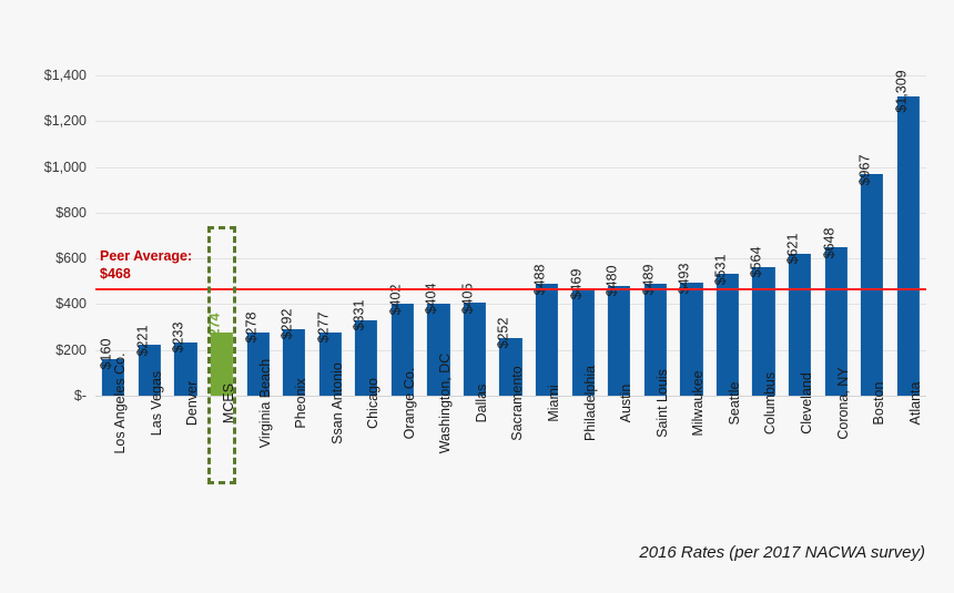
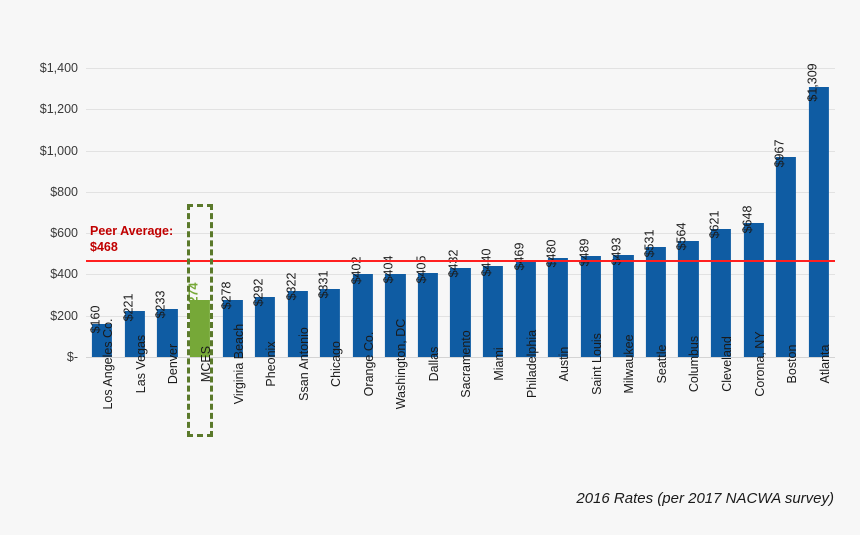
Ssan Antonio: $277 -> $322
Sacramento: $252 -> $432
Miami: $488 -> $440
